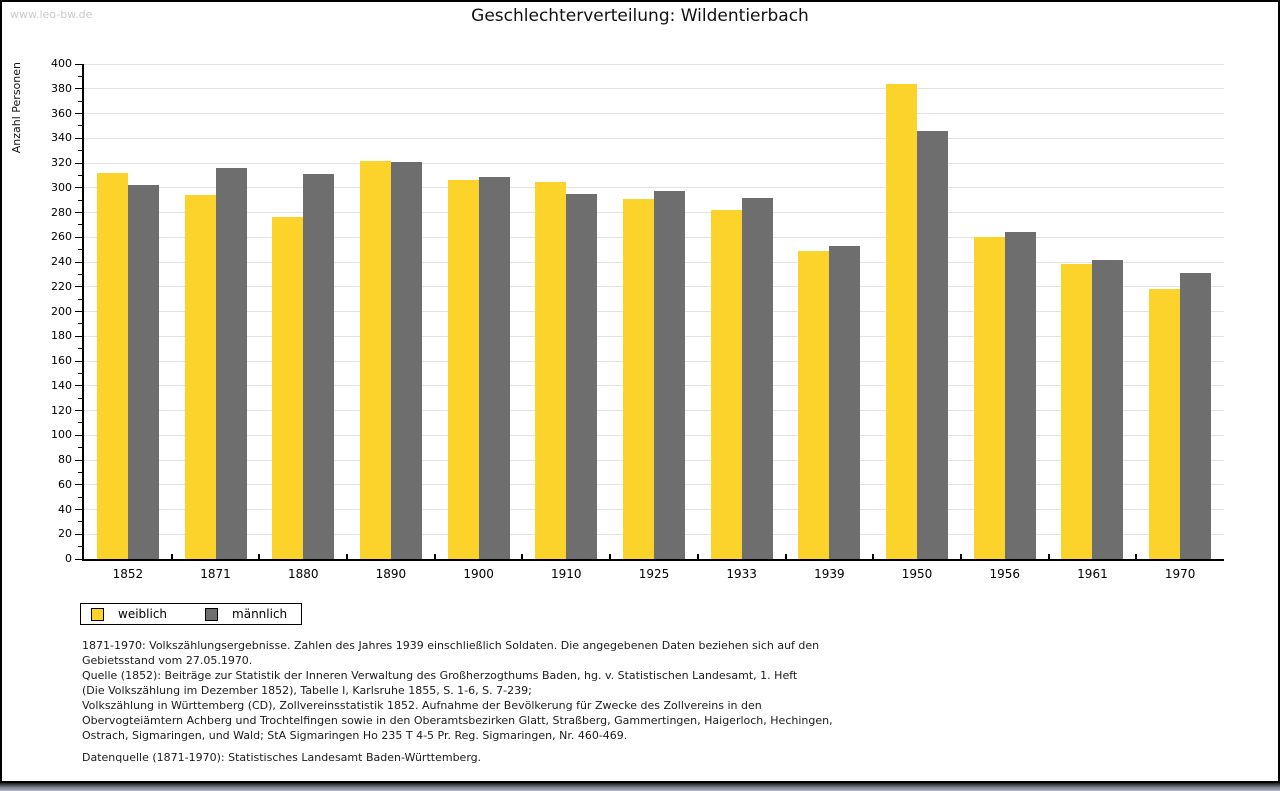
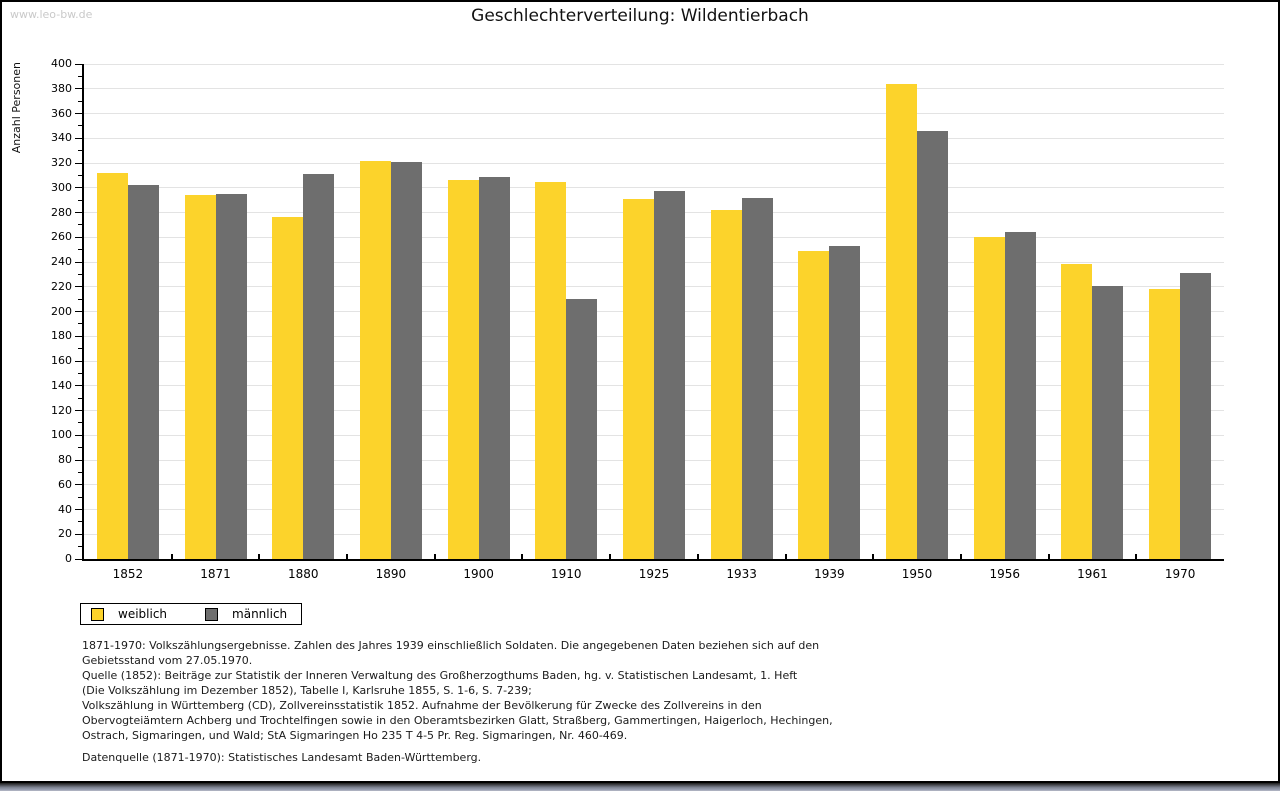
männlich/1871: 316 -> 295
männlich/1910: 295 -> 210
männlich/1961: 242 -> 221
